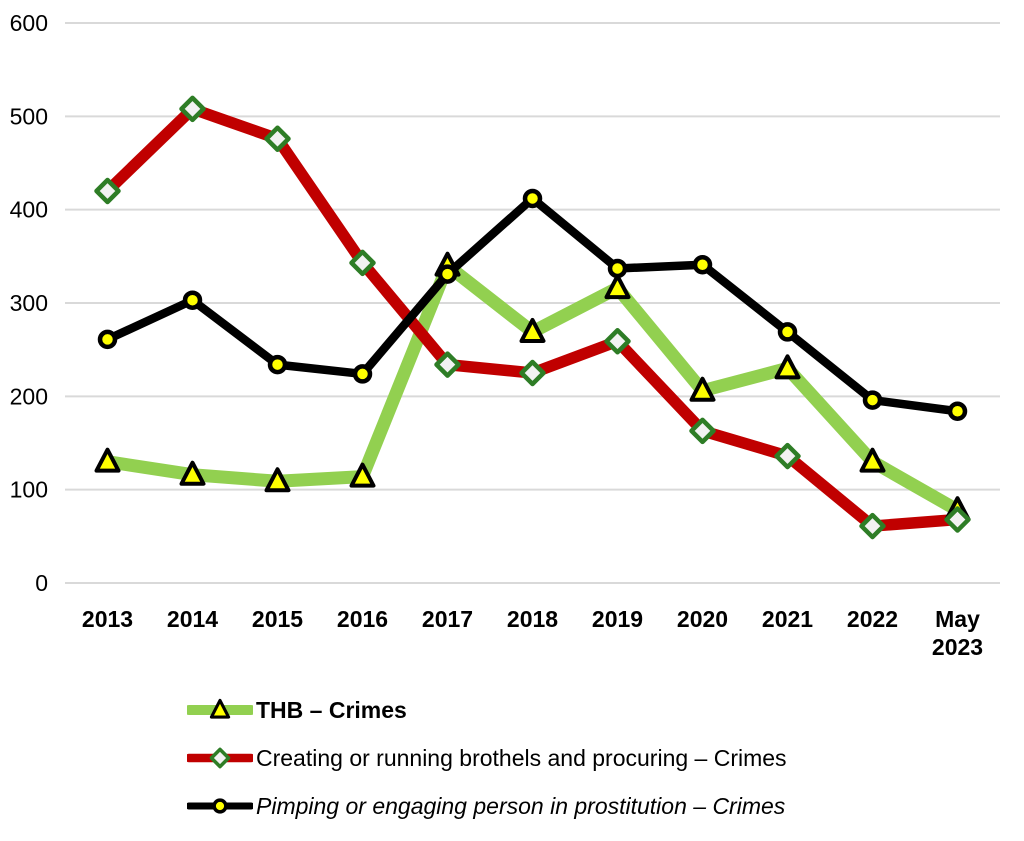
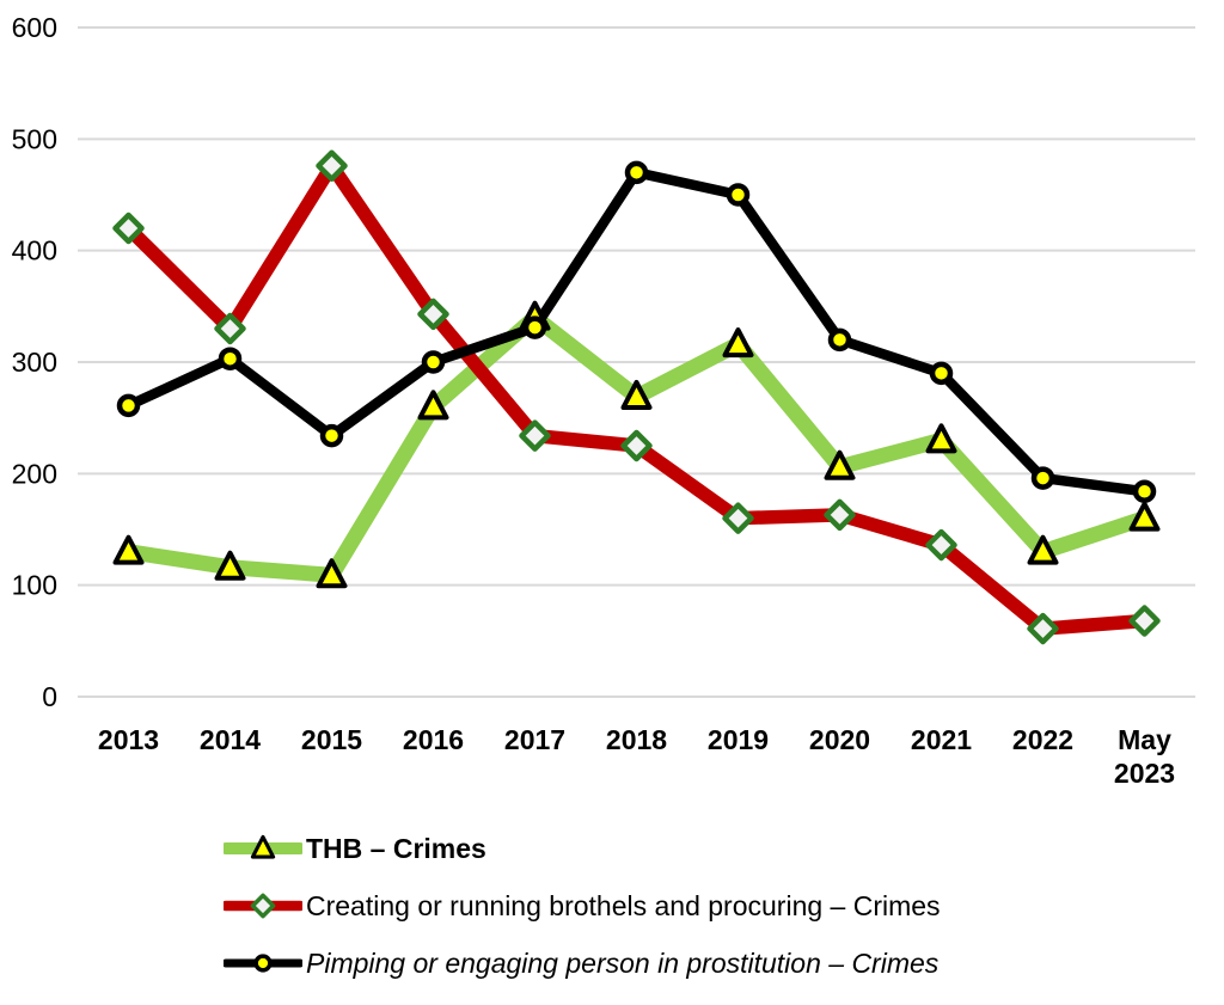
Creating or running brothels and procuring – Crimes/2014: 510 -> 330
THB – Crimes/2016: 110 -> 260
Pimping or engaging person in prostitution – Crimes/2016: 220 -> 300
Pimping or engaging person in prostitution – Crimes/2018: 410 -> 470
Creating or running brothels and procuring – Crimes/2019: 260 -> 160
Pimping or engaging person in prostitution – Crimes/2019: 340 -> 450
Pimping or engaging person in prostitution – Crimes/2020: 340 -> 320
Pimping or engaging person in prostitution – Crimes/2021: 270 -> 290
THB – Crimes/May 2023: 80 -> 160
